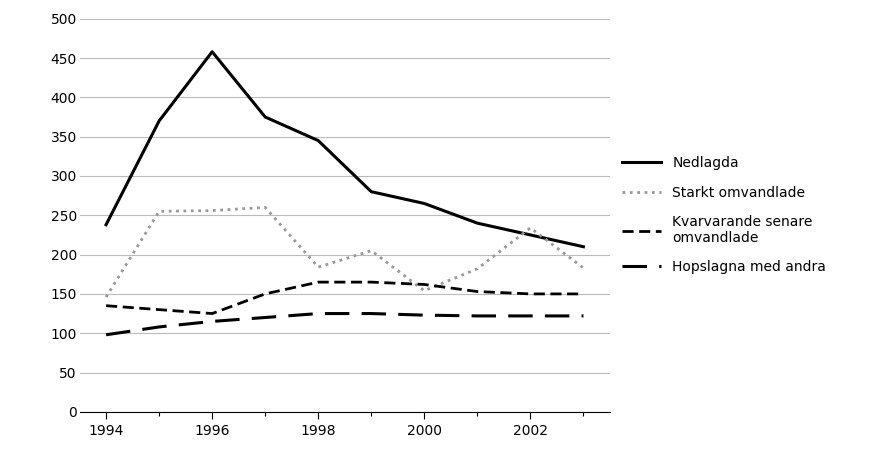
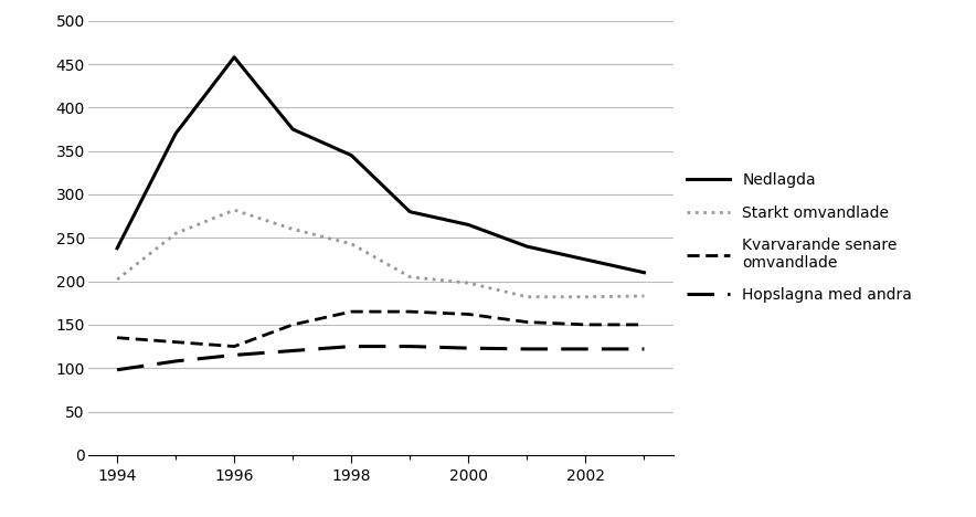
Starkt omvandlade/1994: 146 -> 202
Starkt omvandlade/1996: 256 -> 282
Starkt omvandlade/1998: 184 -> 243
Starkt omvandlade/2000: 154 -> 198
Starkt omvandlade/2002: 234 -> 182
